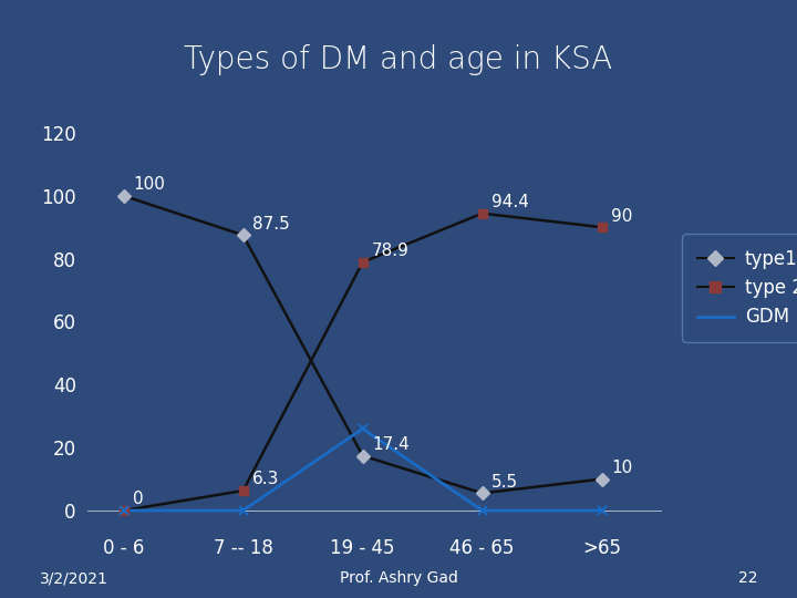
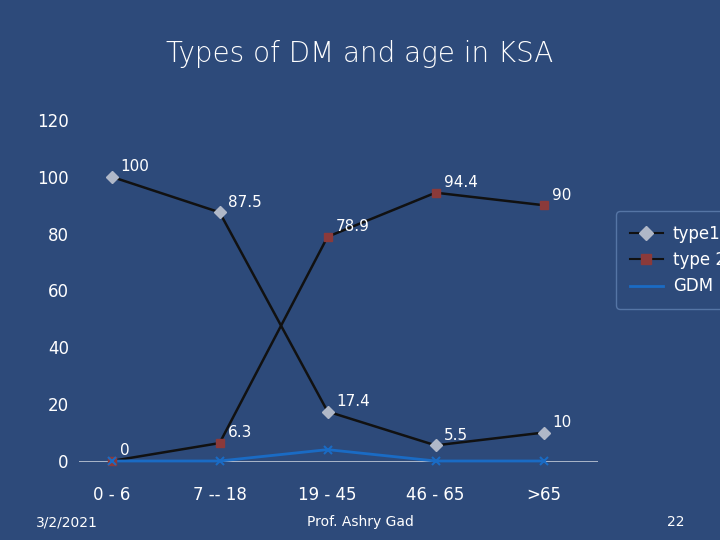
GDM/19 - 45: 26 -> 4
